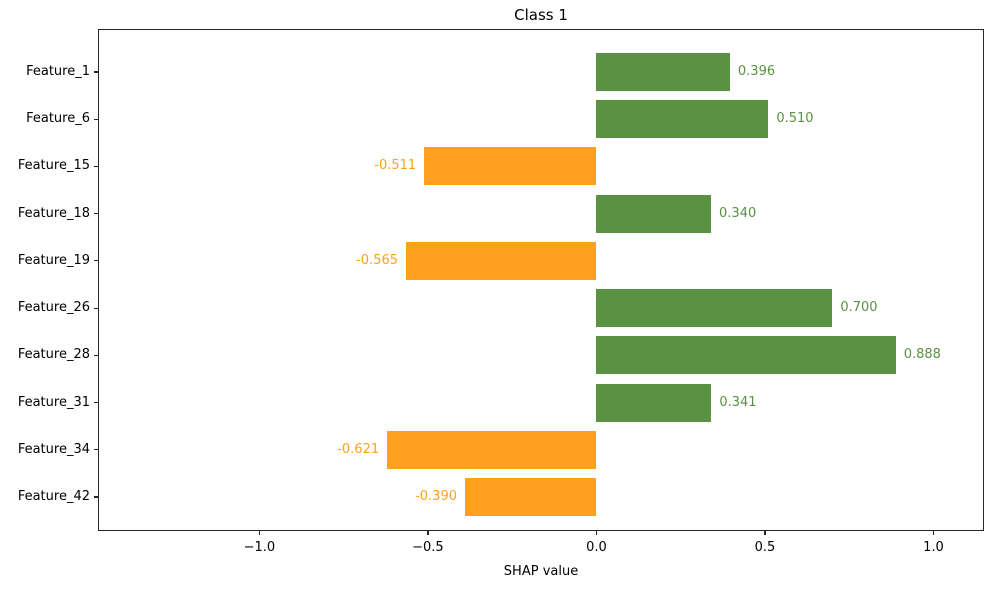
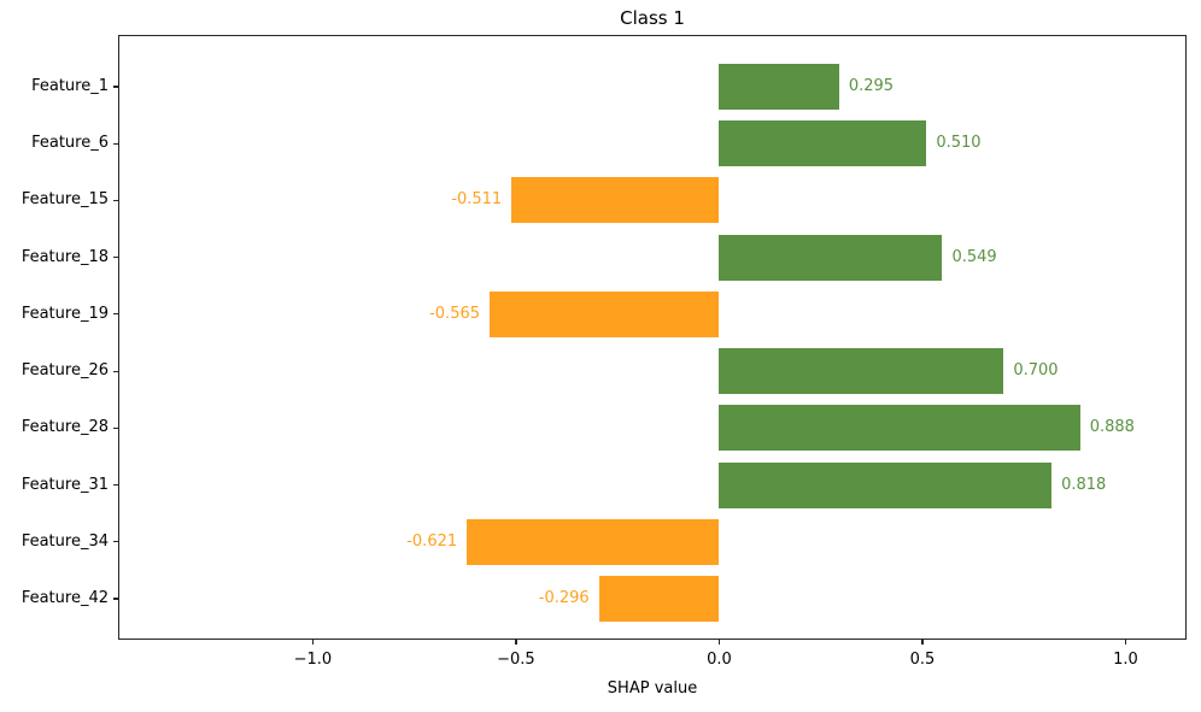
Feature_1: 0.396 -> 0.295
Feature_18: 0.340 -> 0.549
Feature_31: 0.341 -> 0.818
Feature_42: -0.390 -> -0.296
